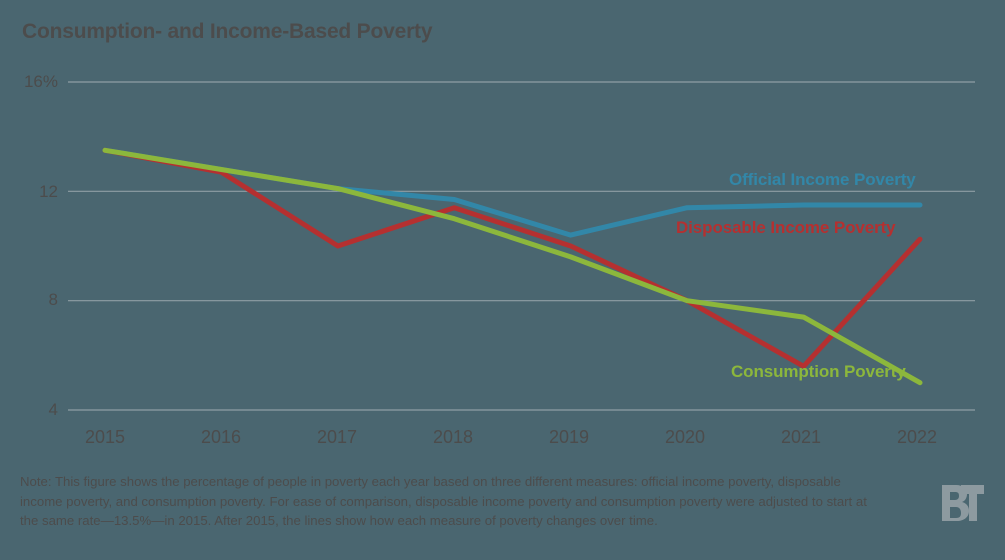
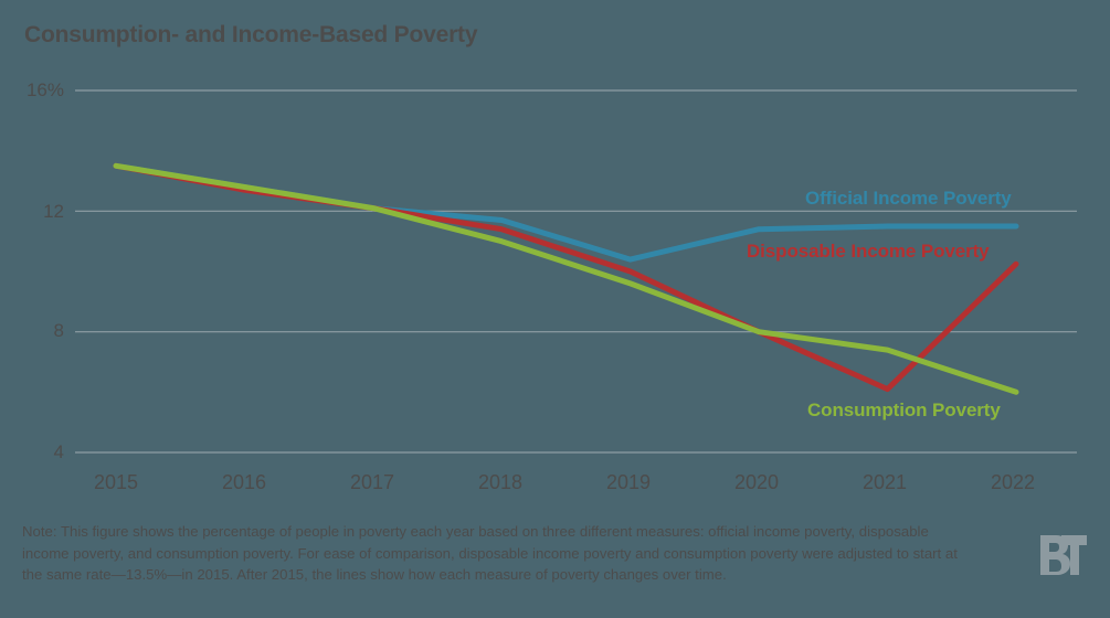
Disposable Income Poverty/2017: 10.0% -> 12.1%
Disposable Income Poverty/2021: 5.6% -> 6.1%
Consumption Poverty/2022: 5.0% -> 6.0%
